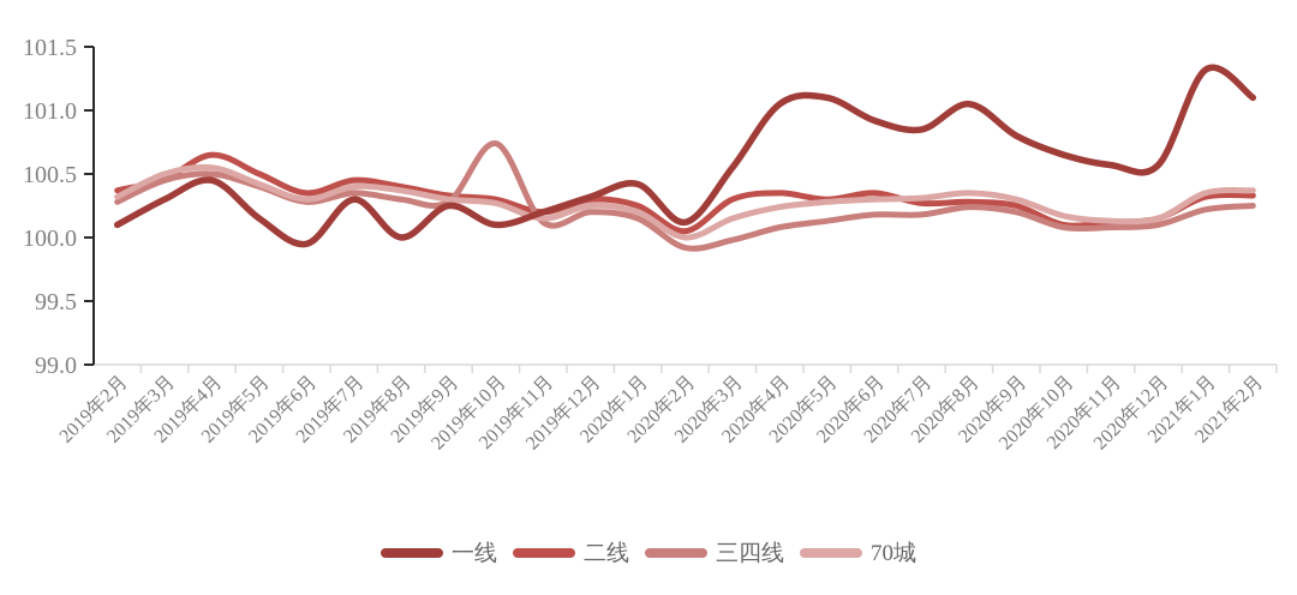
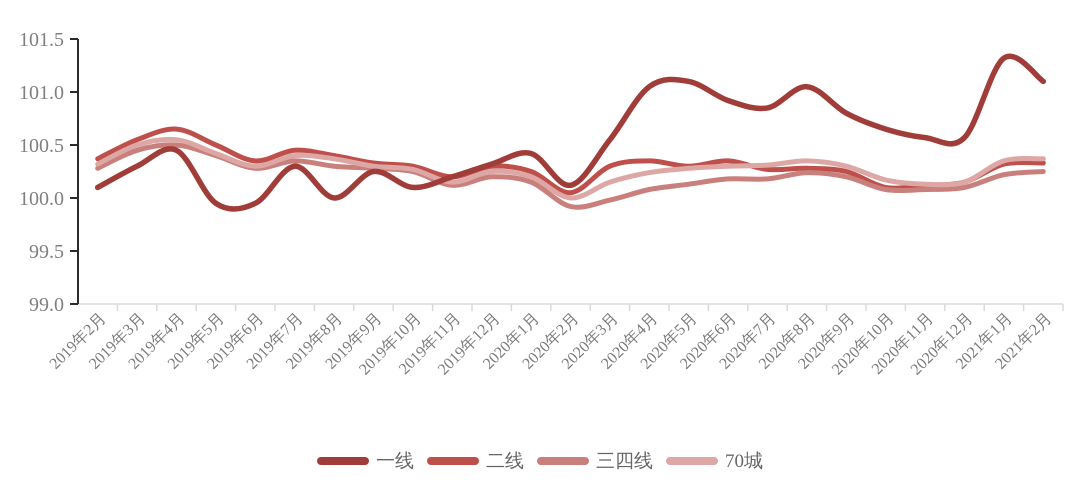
二线/2019年3月: 100.46 -> 100.55
一线/2019年5月: 100.15 -> 99.95
三四线/2019年10月: 100.74 -> 100.25
